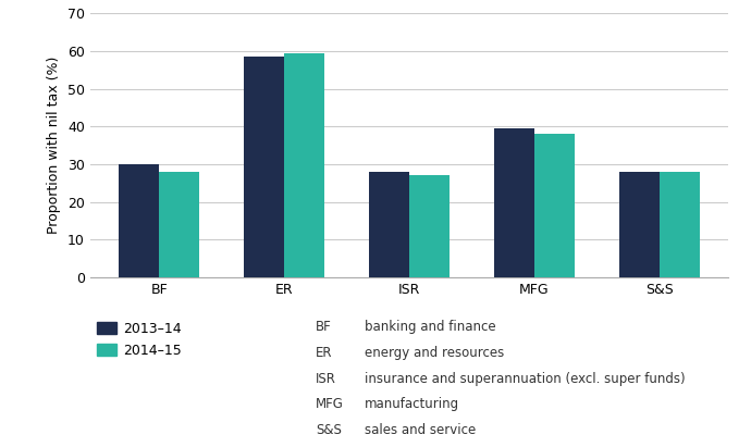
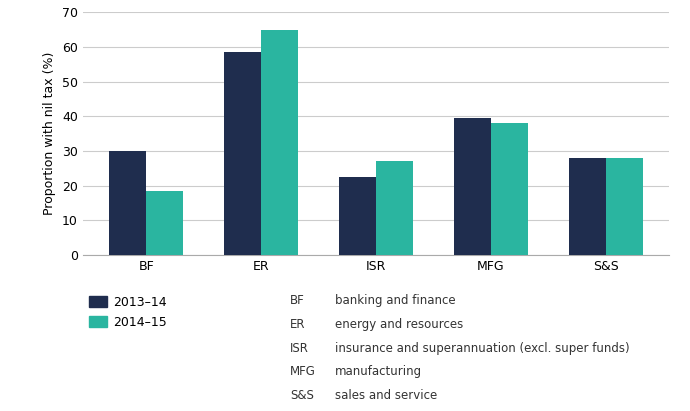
2014–15/BF: 28.0 -> 18.5
2014–15/ER: 59.5 -> 65.0
2013–14/ISR: 28.0 -> 22.5
